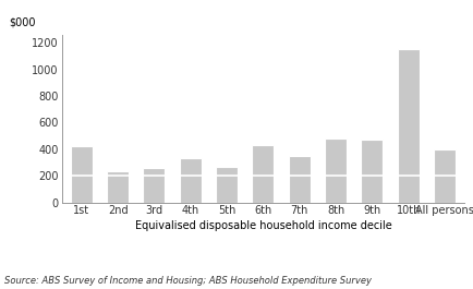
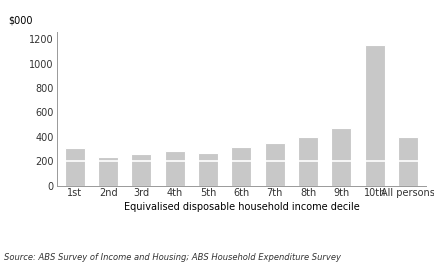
1st: 420 -> 310
4th: 330 -> 280
6th: 430 -> 320
8th: 480 -> 400
